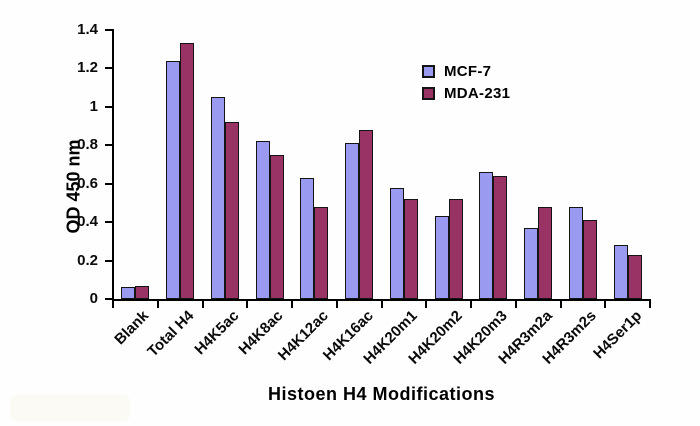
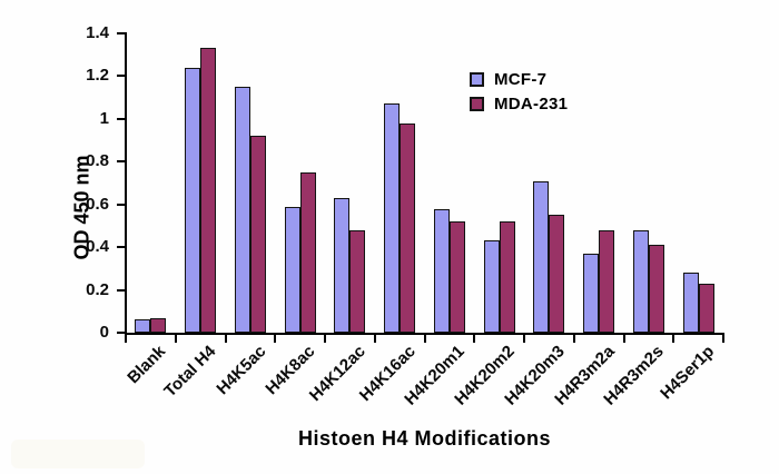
MCF-7/H4K5ac: 1.05 -> 1.15
MCF-7/H4K8ac: 0.82 -> 0.59
MCF-7/H4K16ac: 0.81 -> 1.07
MDA-231/H4K16ac: 0.88 -> 0.98
MCF-7/H4K20m3: 0.66 -> 0.71
MDA-231/H4K20m3: 0.64 -> 0.55
